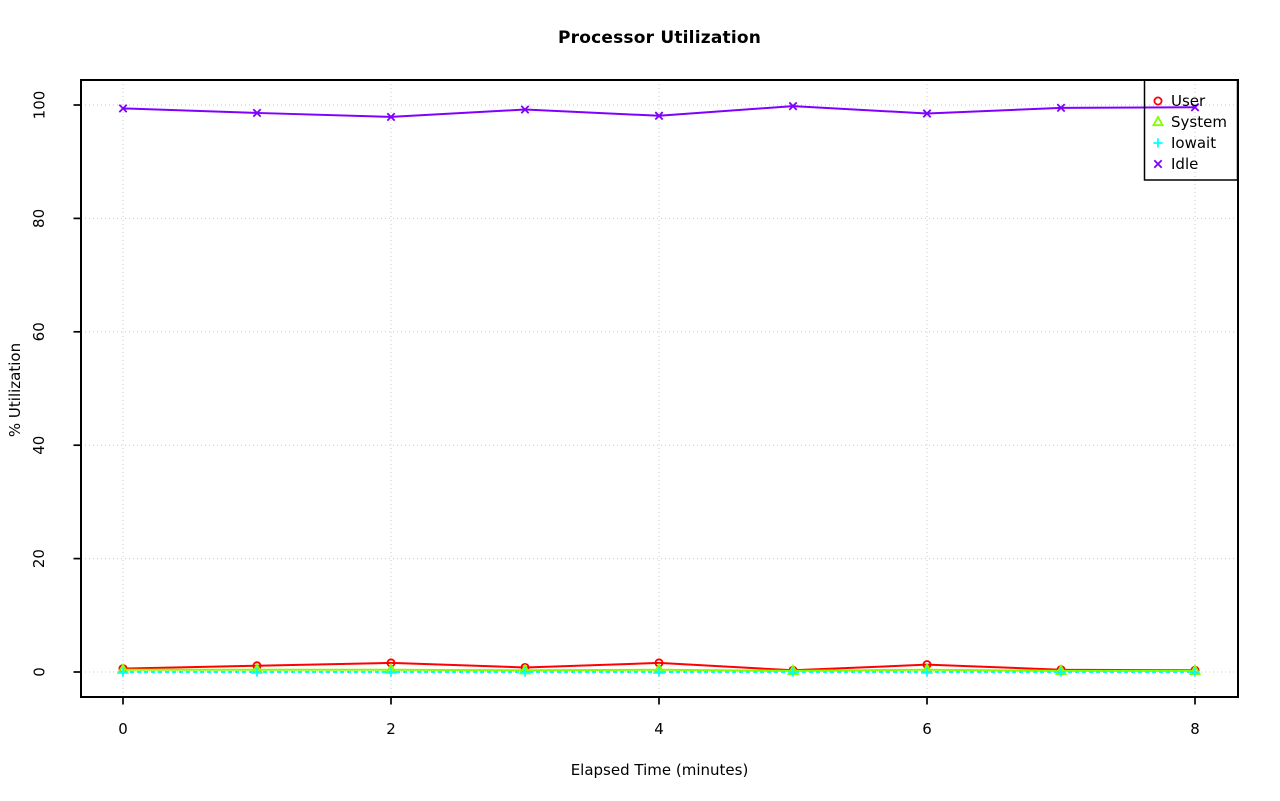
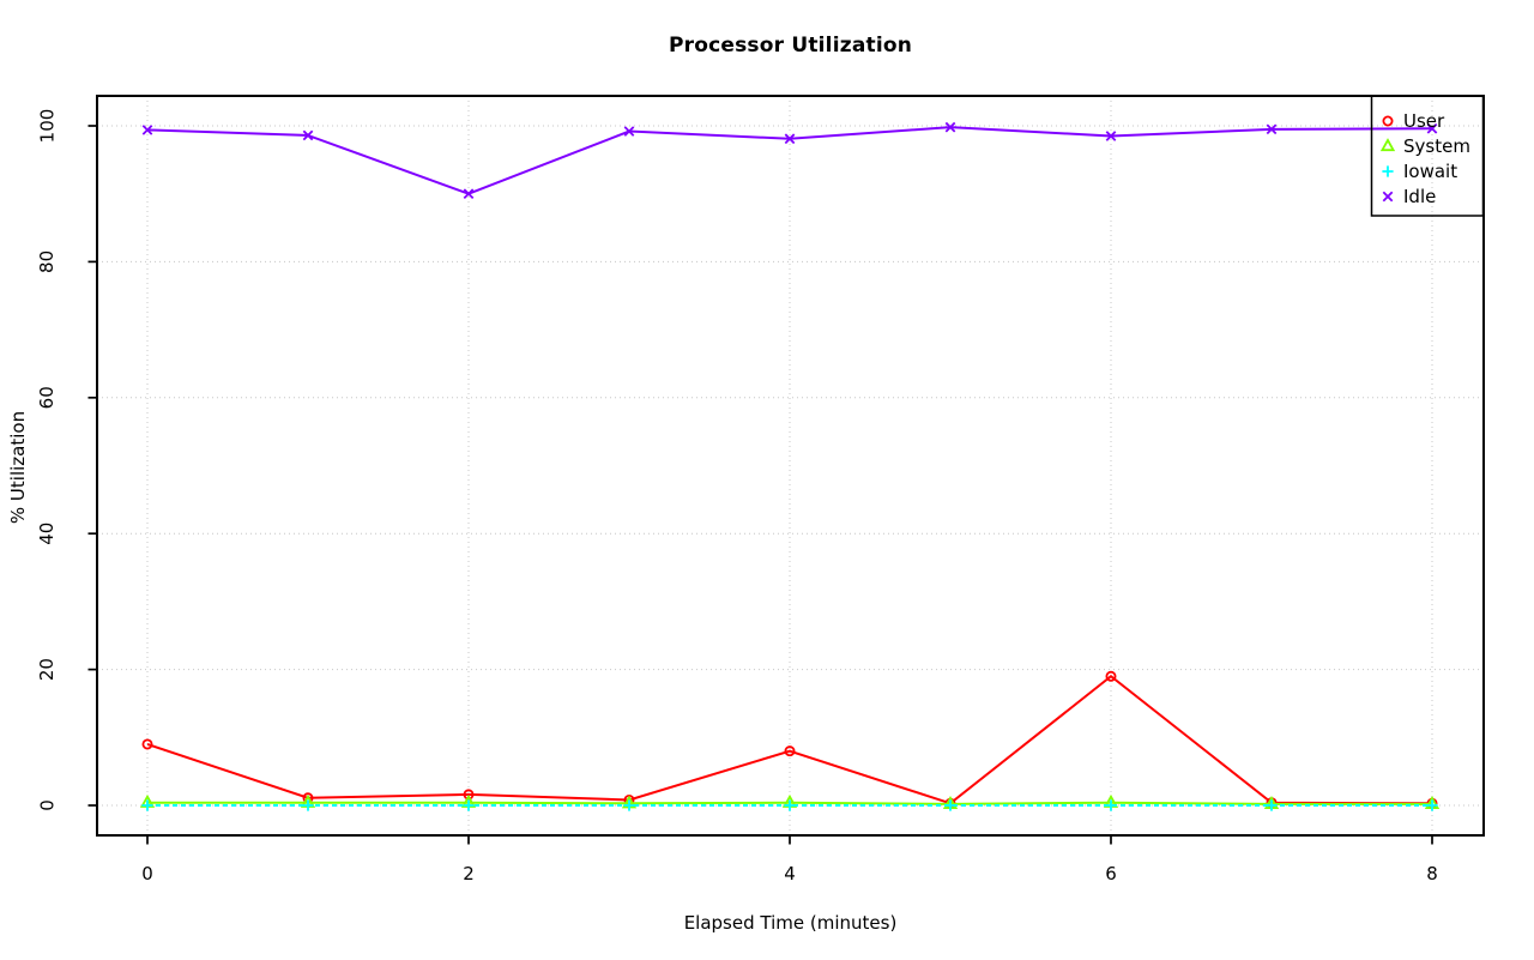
User/0: 1 -> 9
Idle/2: 98 -> 90
User/4: 2 -> 8
User/6: 1 -> 19
